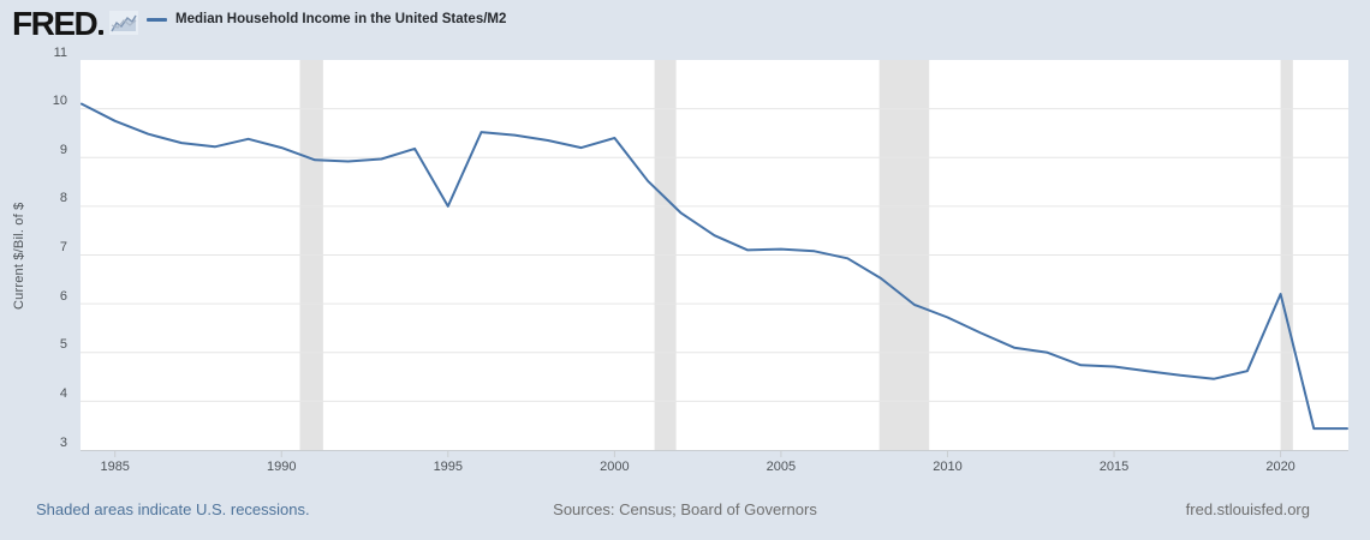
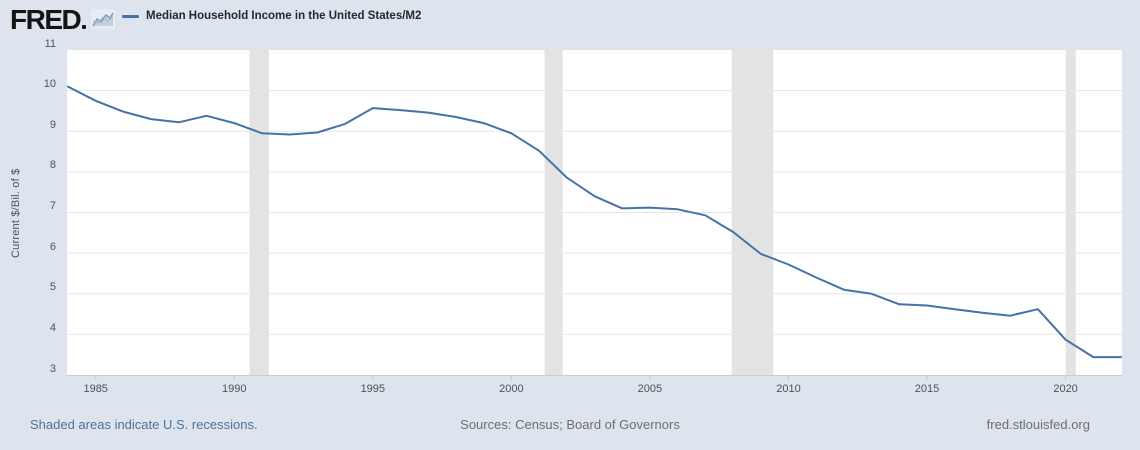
1995: 8.0 -> 9.6
2000: 9.4 -> 8.9
2020: 6.2 -> 3.9
